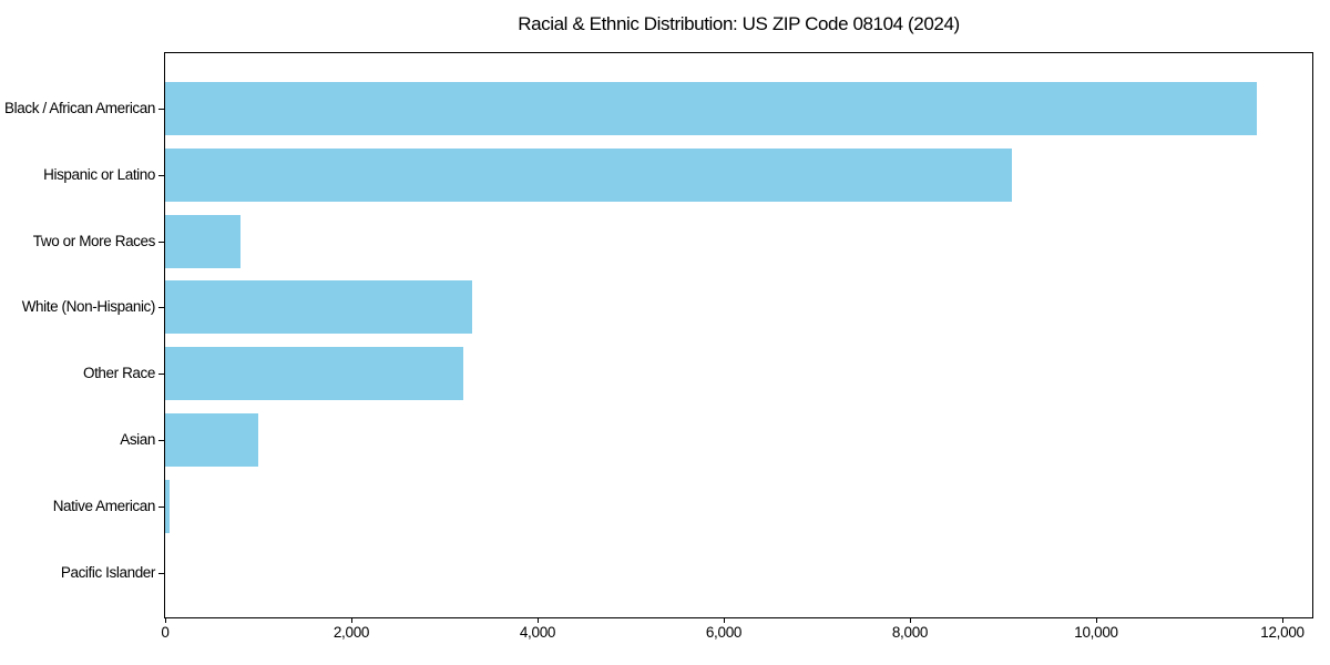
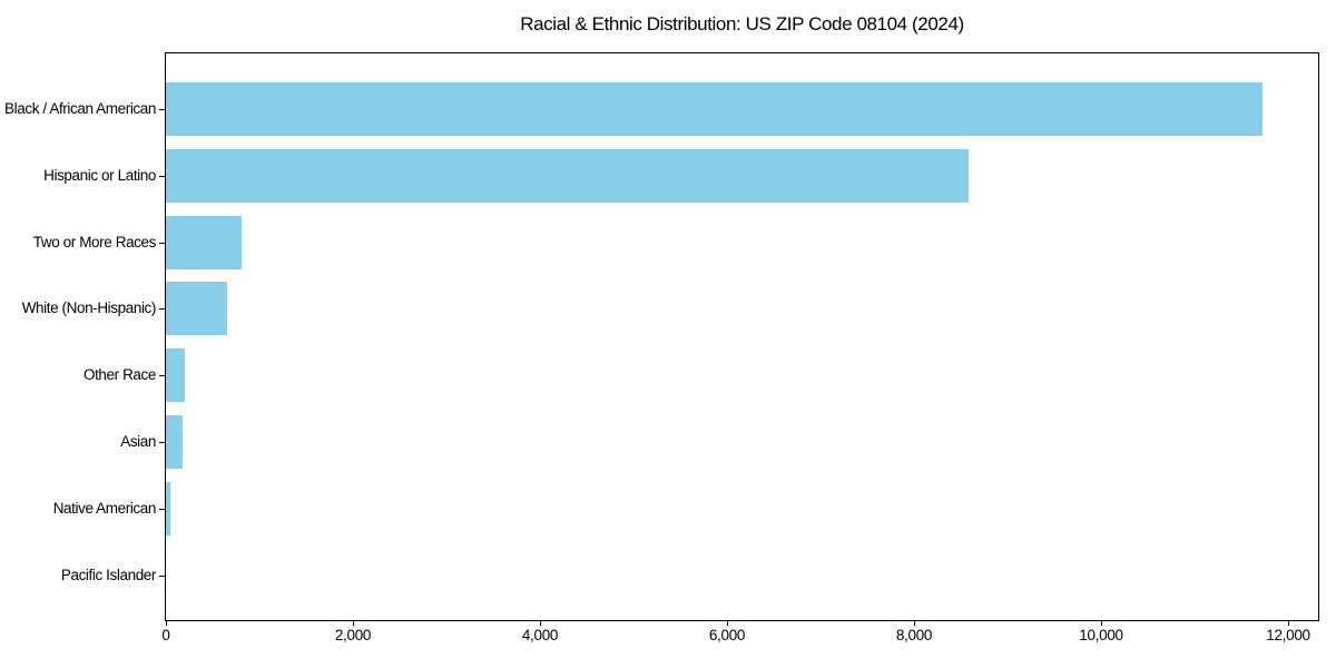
Hispanic or Latino: 9100 -> 8600
White (Non-Hispanic): 3300 -> 600
Other Race: 3200 -> 200
Asian: 1000 -> 200
